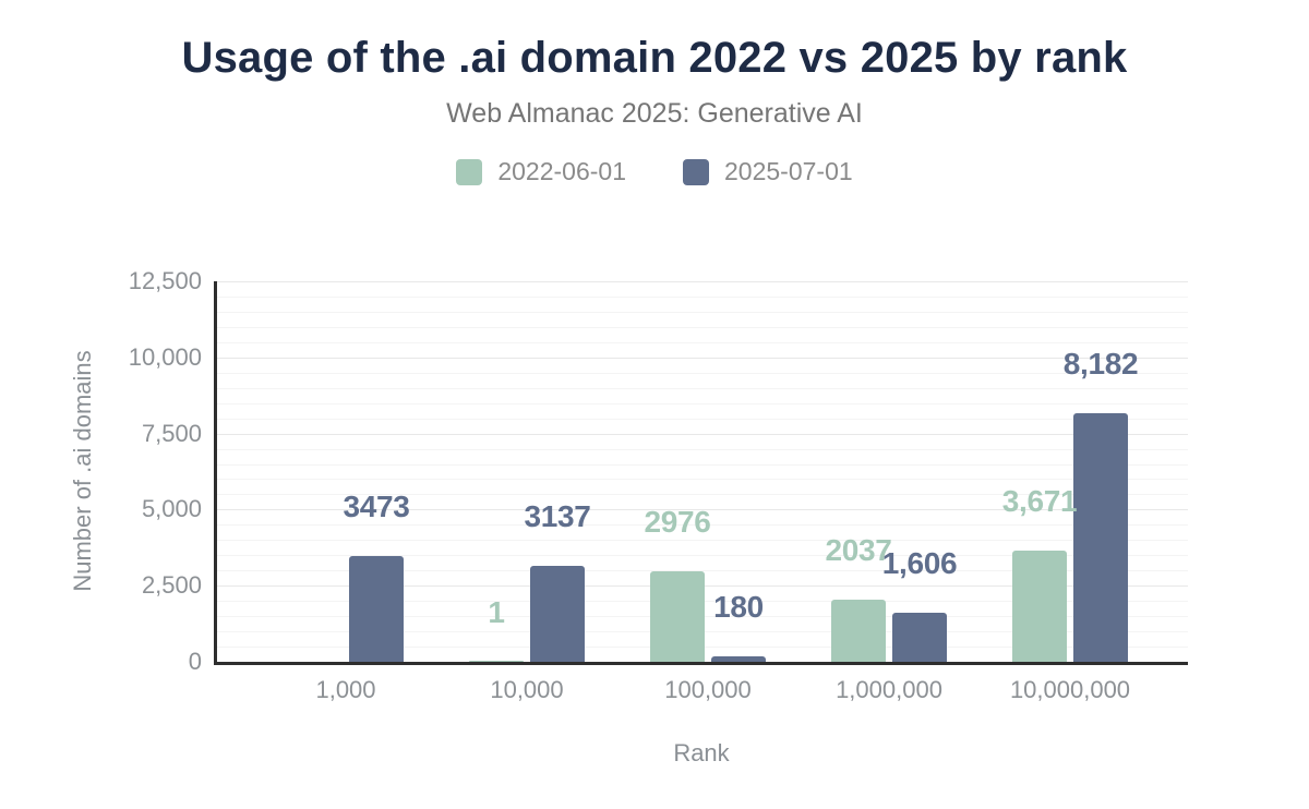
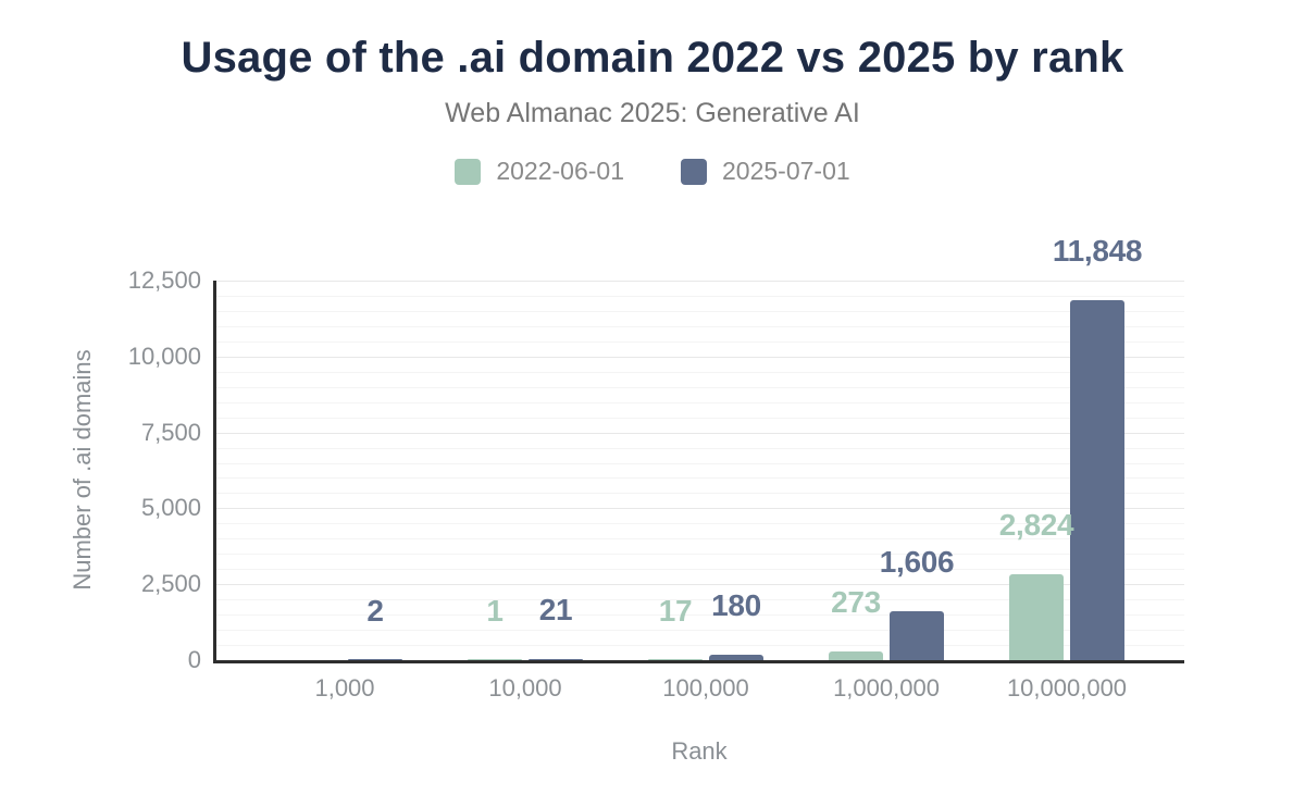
2025-07-01/1,000: 3473 -> 2
2025-07-01/10,000: 3137 -> 21
2022-06-01/100,000: 2976 -> 17
2022-06-01/1,000,000: 2037 -> 273
2022-06-01/10,000,000: 3,671 -> 2,824
2025-07-01/10,000,000: 8,182 -> 11,848
